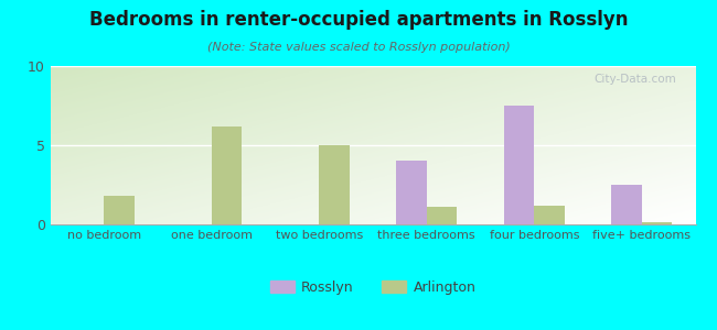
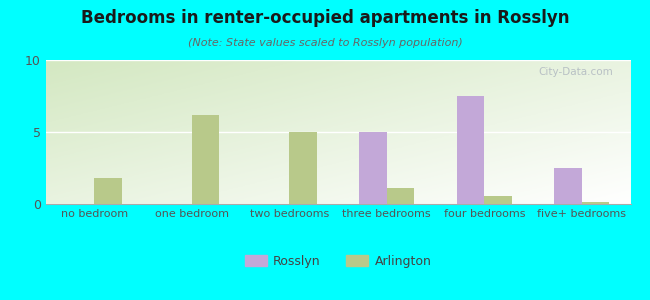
Rosslyn/three bedrooms: 4.0 -> 5.0
Arlington/four bedrooms: 1.2 -> 0.6
